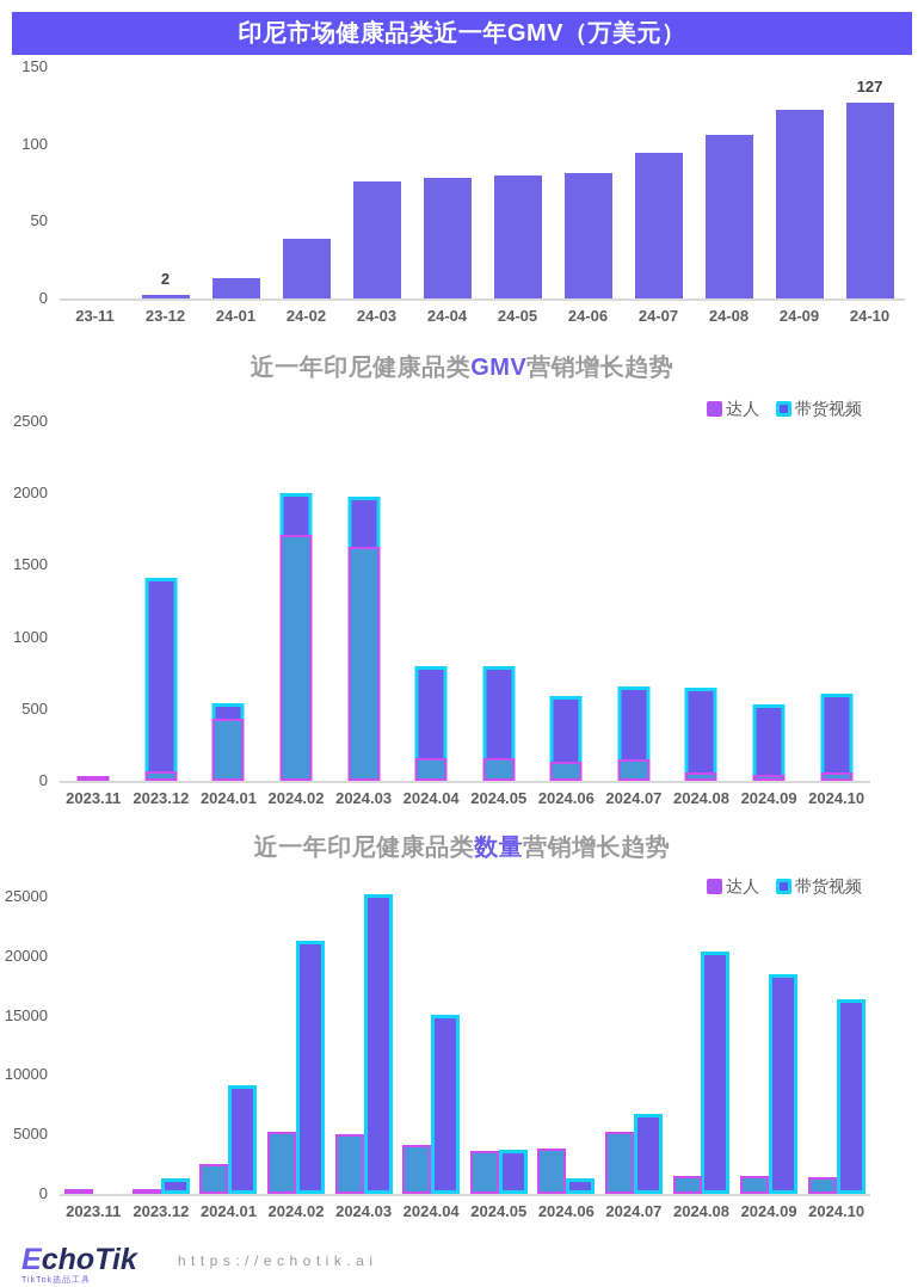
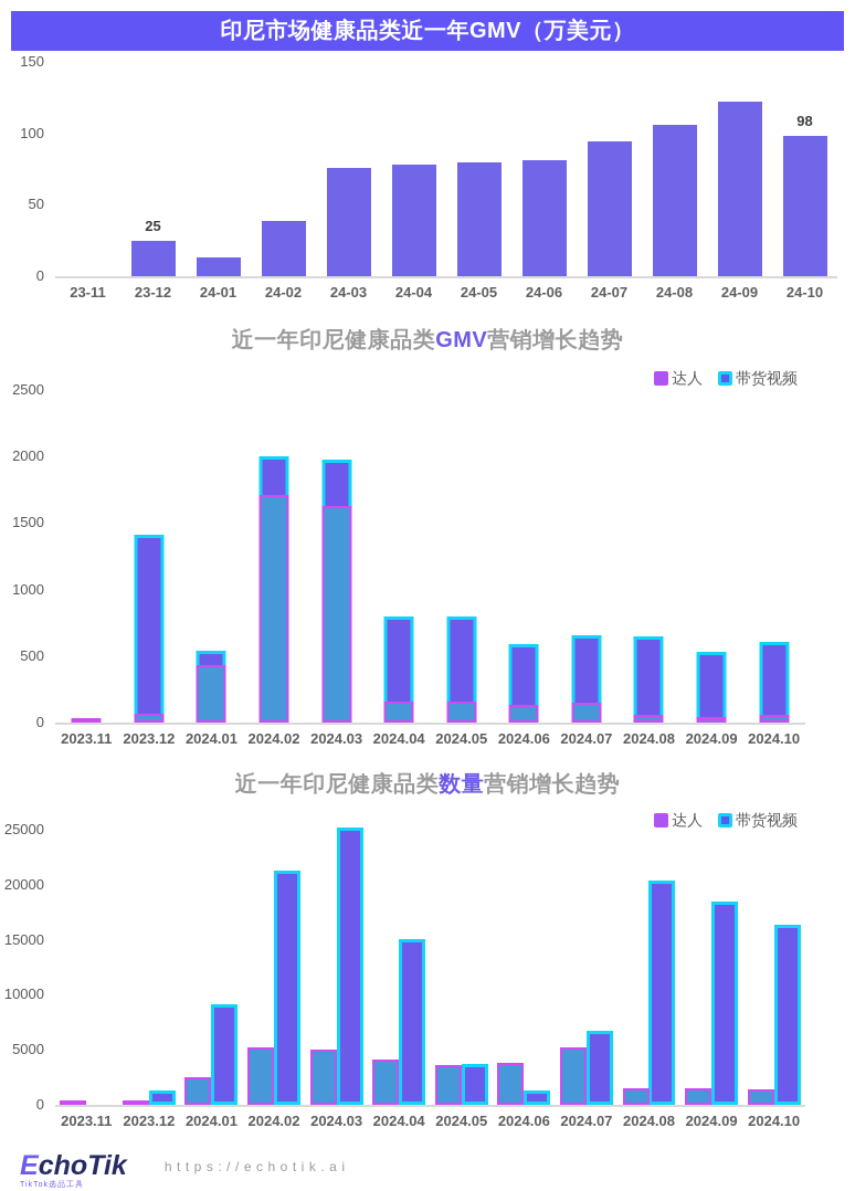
印尼市场健康品类近一年GMV（万美元）/23-12: 2 -> 25
印尼市场健康品类近一年GMV（万美元）/24-10: 127 -> 98
